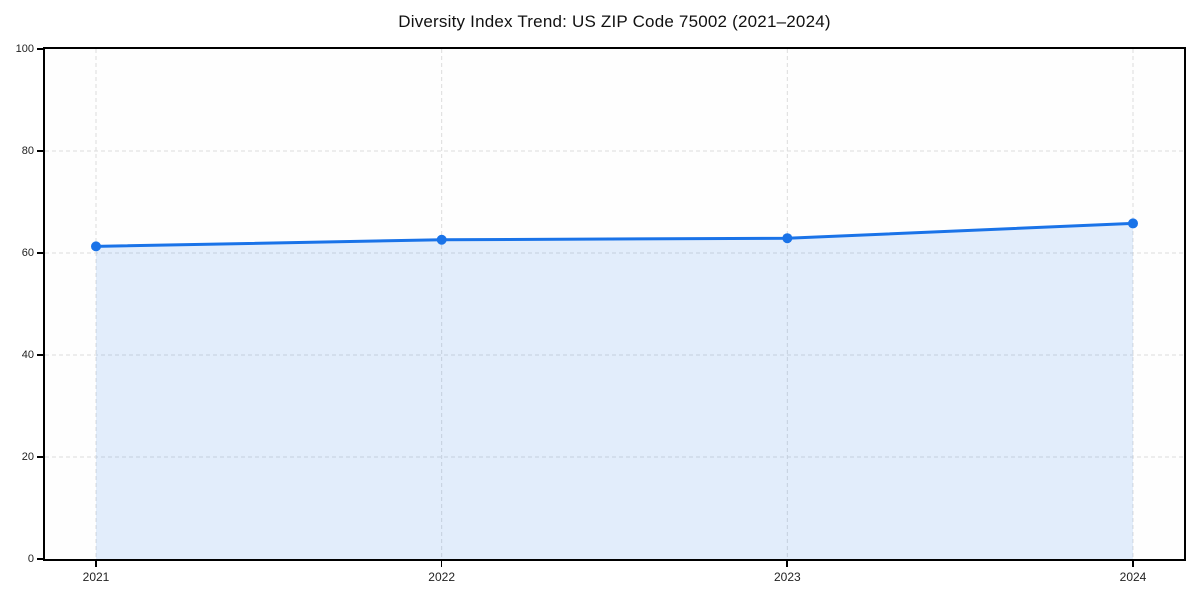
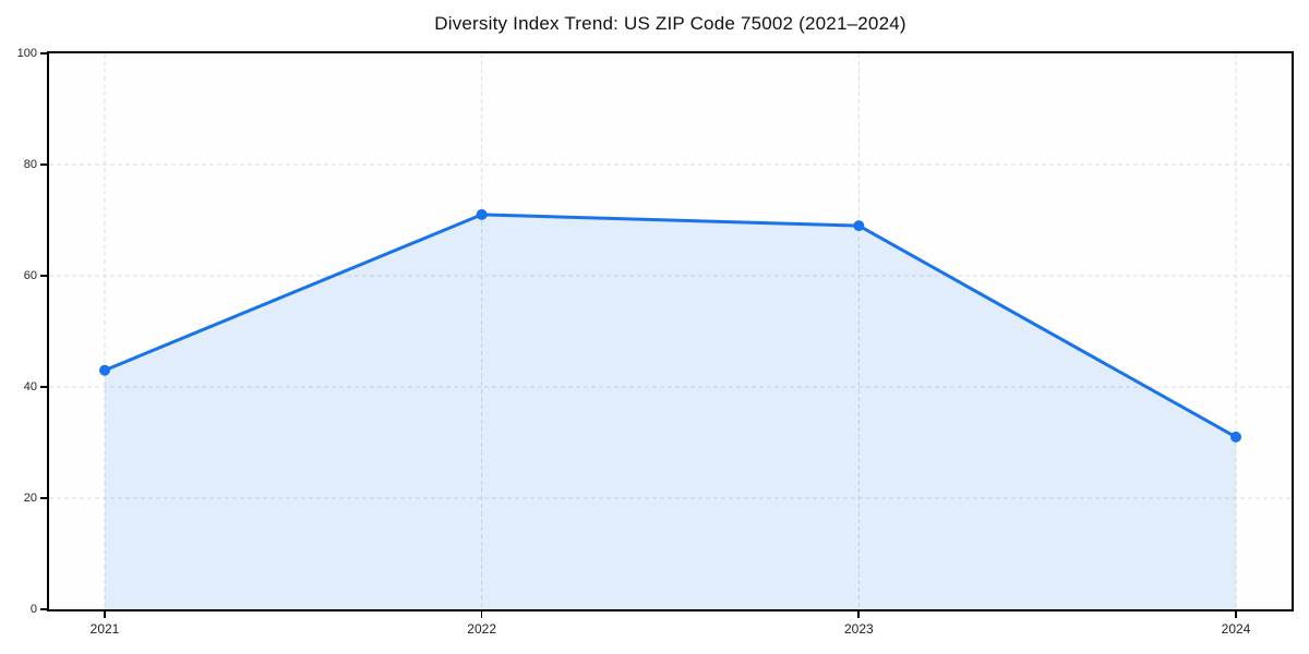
2021: 61 -> 43
2022: 63 -> 71
2023: 63 -> 69
2024: 66 -> 31
